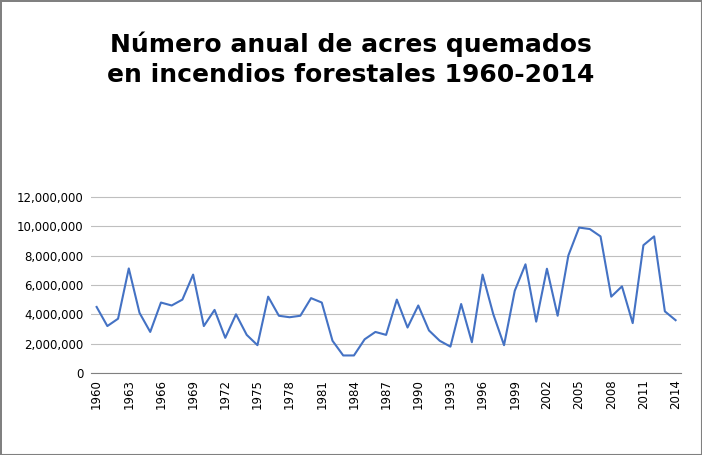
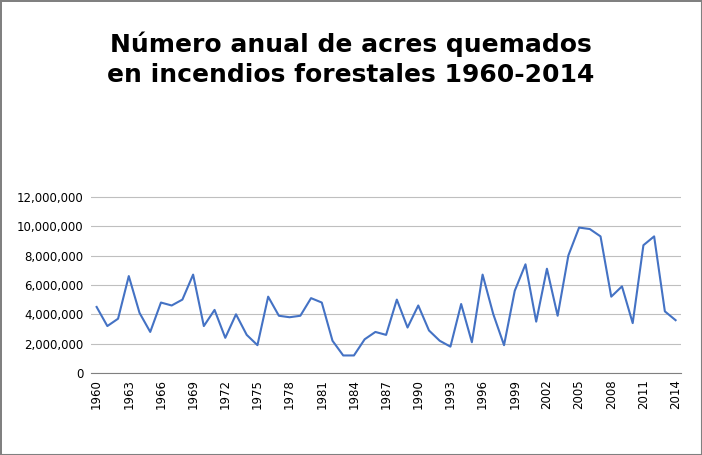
1963: 7,100,000 -> 6,600,000
